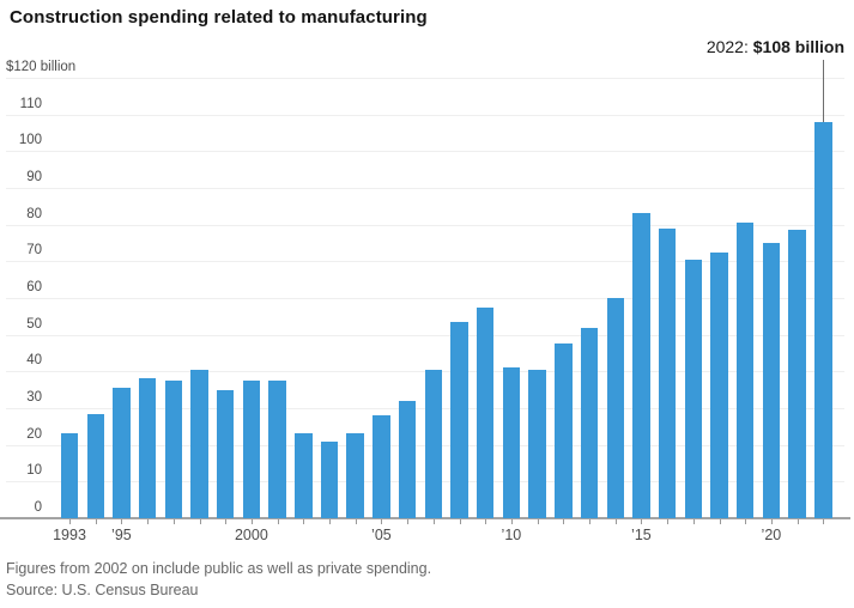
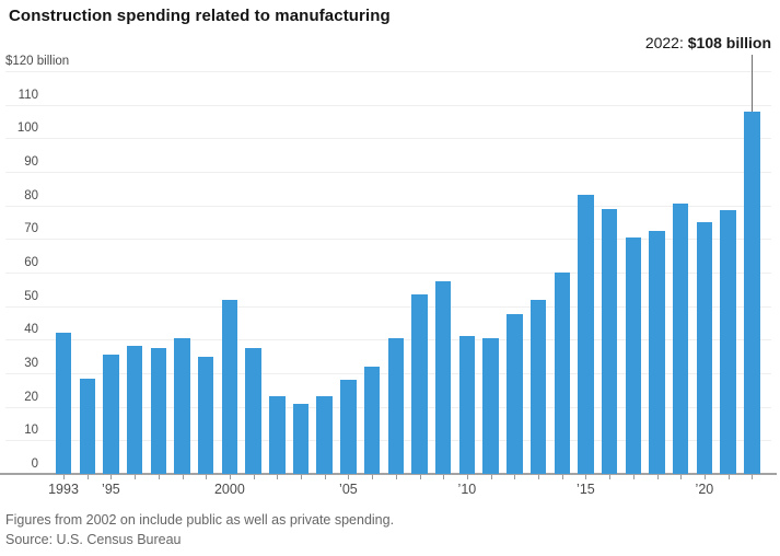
1993: 23 -> 42
2000: 38 -> 52
